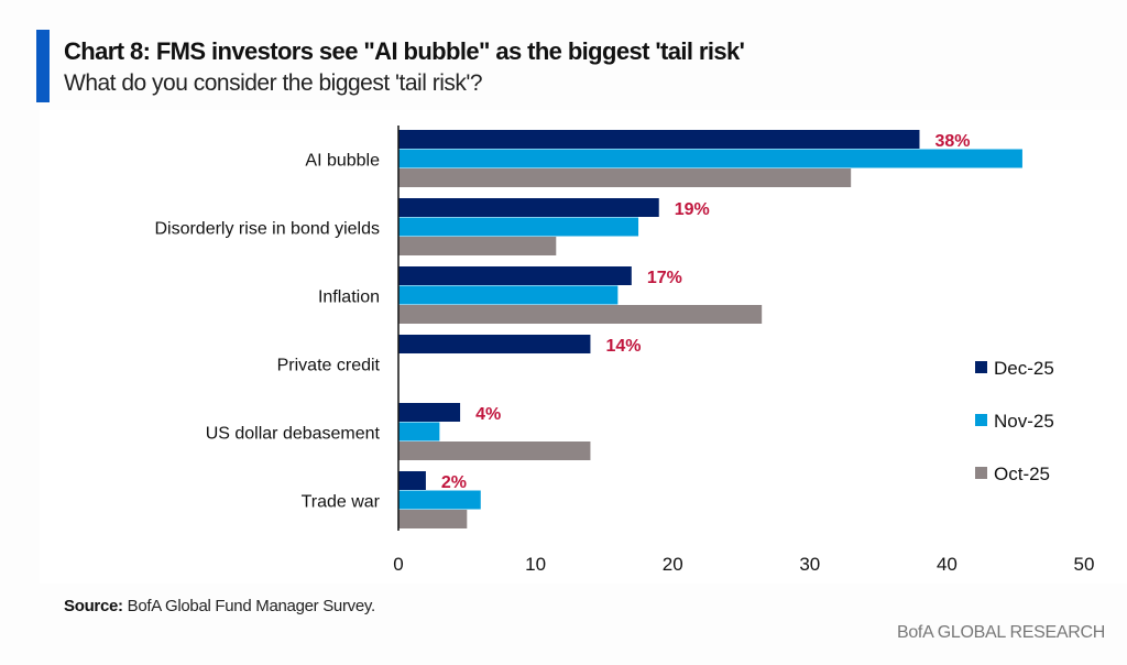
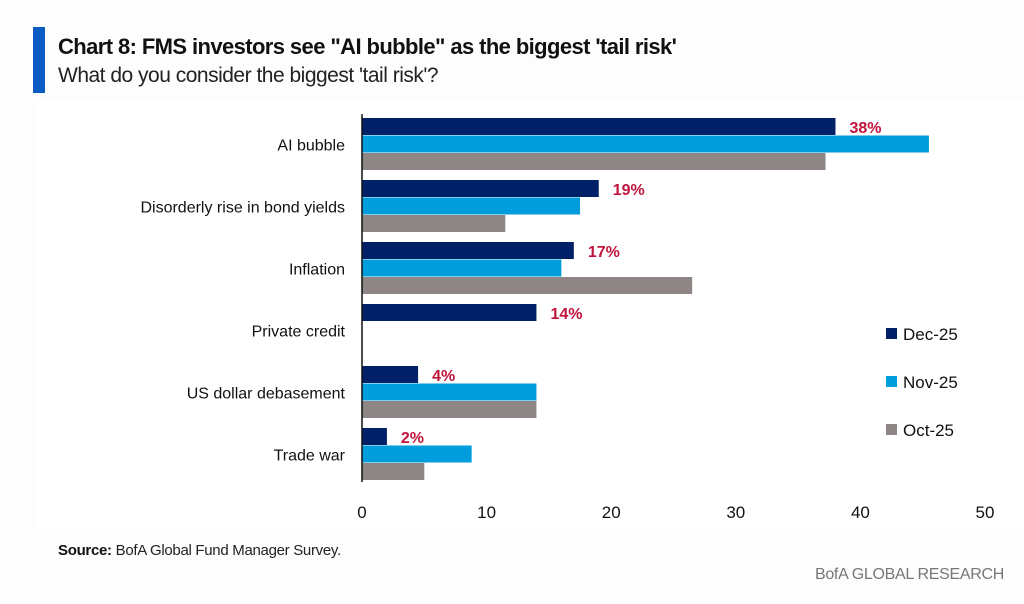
Oct-25/AI bubble: 33.0 -> 37.2
Nov-25/US dollar debasement: 3.0 -> 14.0
Nov-25/Trade war: 6.0 -> 8.8
